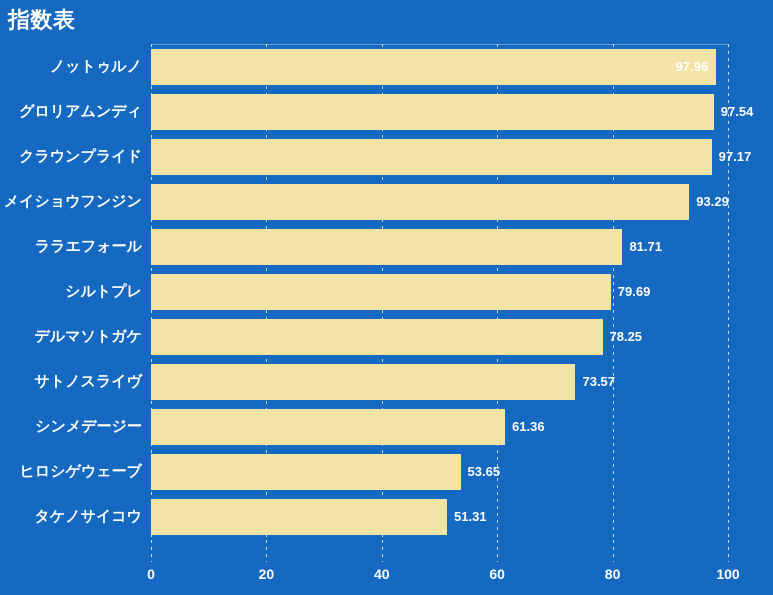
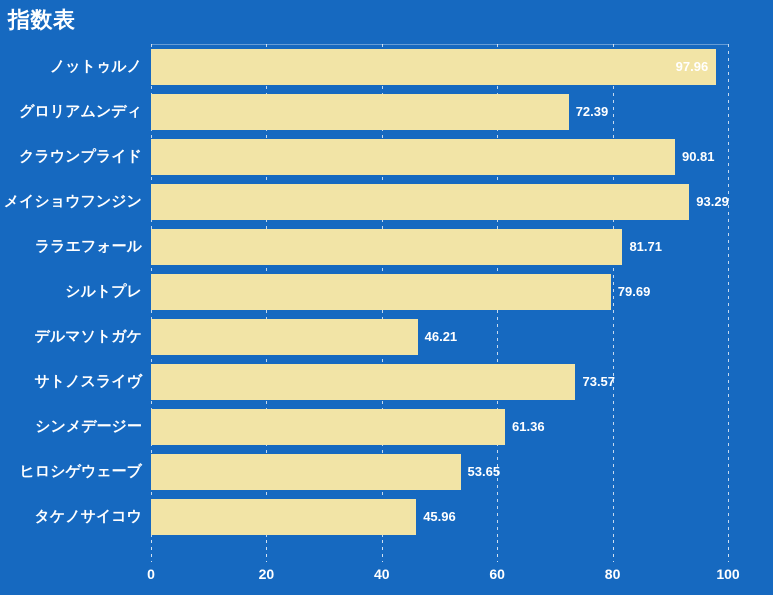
グロリアムンディ: 97.54 -> 72.39
クラウンプライド: 97.17 -> 90.81
デルマソトガケ: 78.25 -> 46.21
タケノサイコウ: 51.31 -> 45.96
